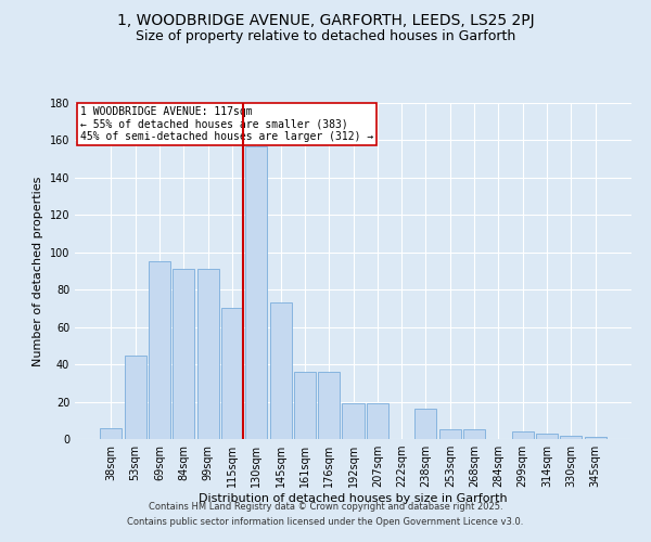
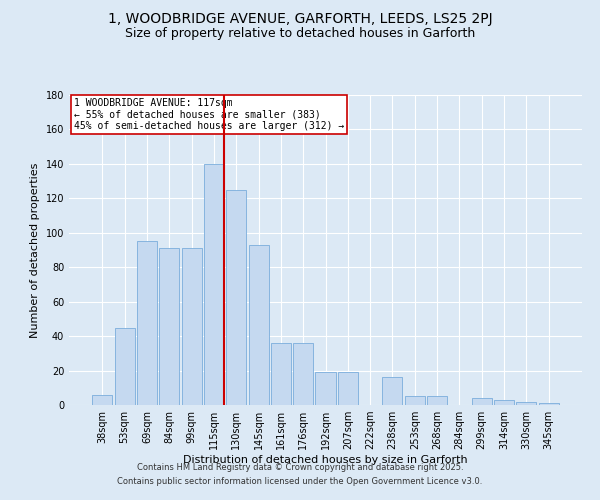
115sqm: 70 -> 140
130sqm: 157 -> 125
145sqm: 73 -> 93
